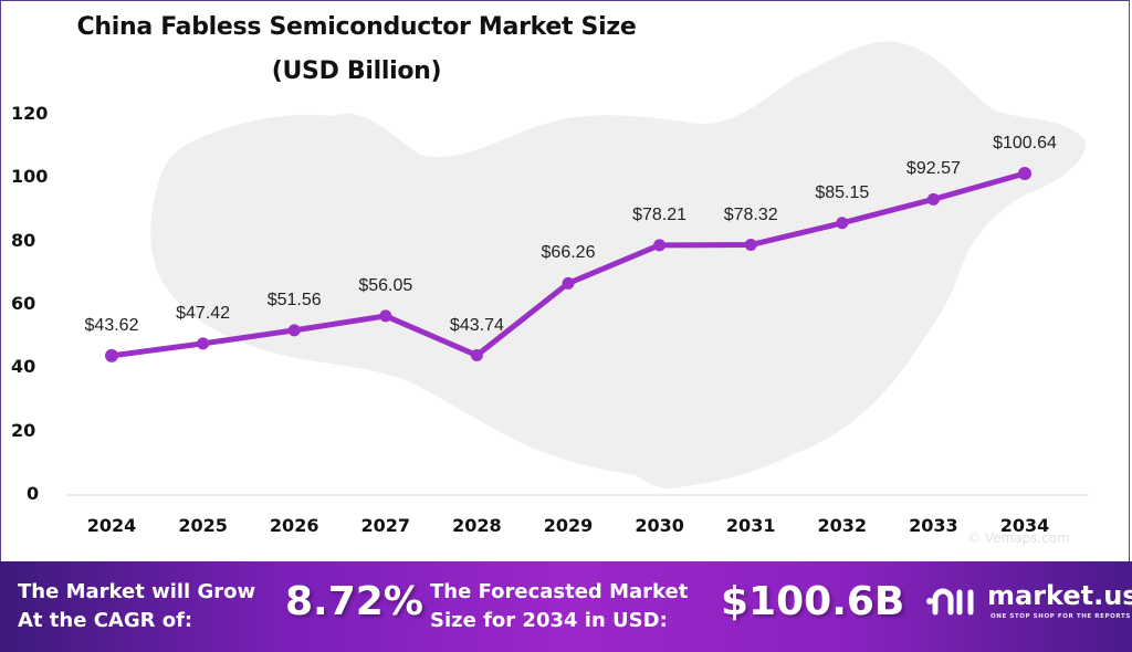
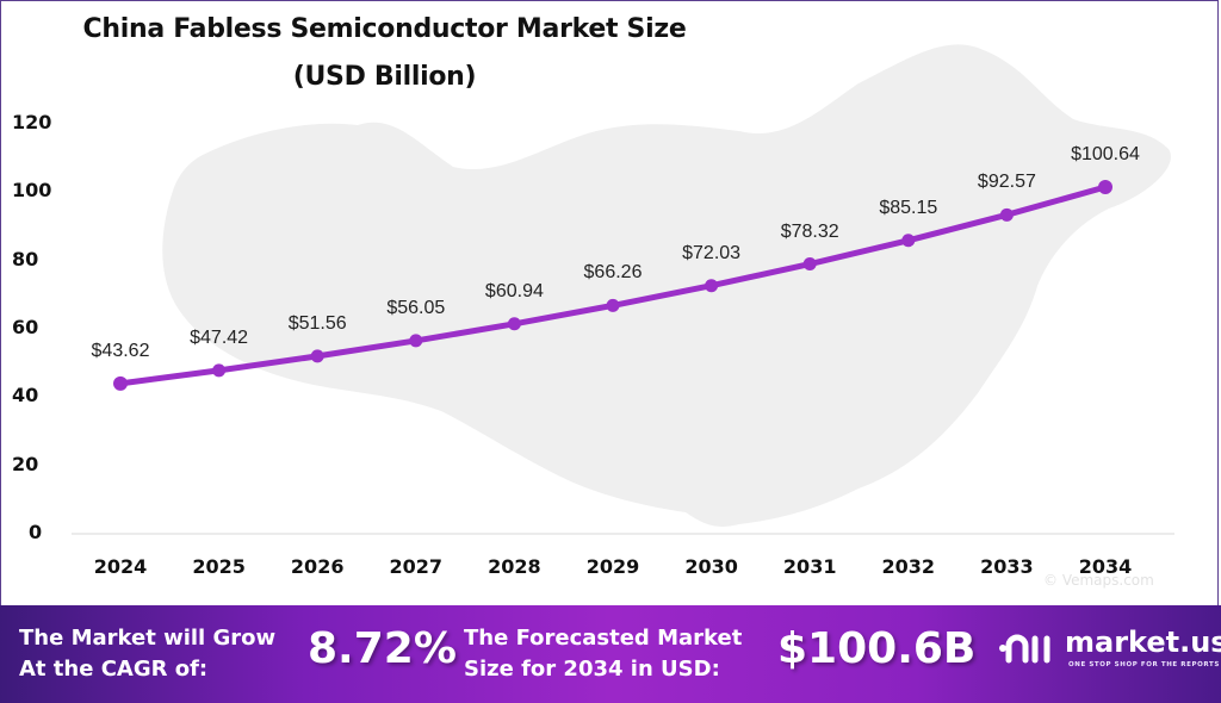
2028: $43.74 -> $60.94
2030: $78.21 -> $72.03
